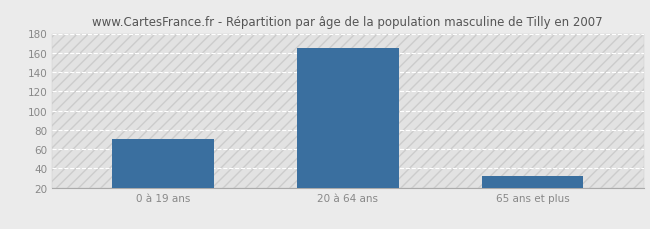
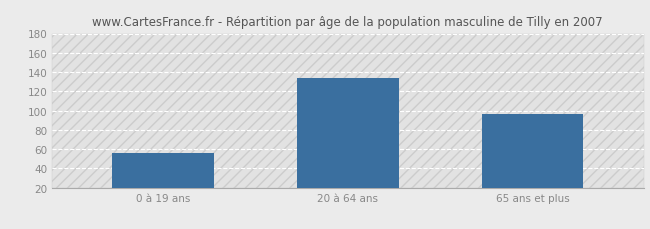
0 à 19 ans: 70 -> 56
20 à 64 ans: 165 -> 134
65 ans et plus: 32 -> 96
